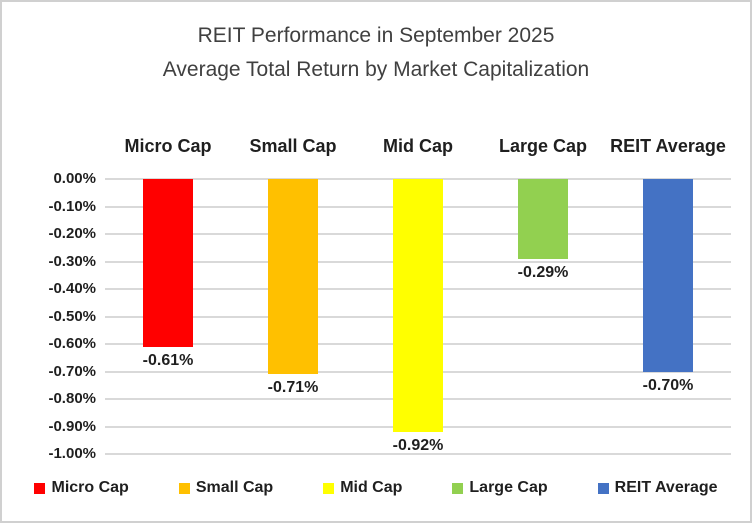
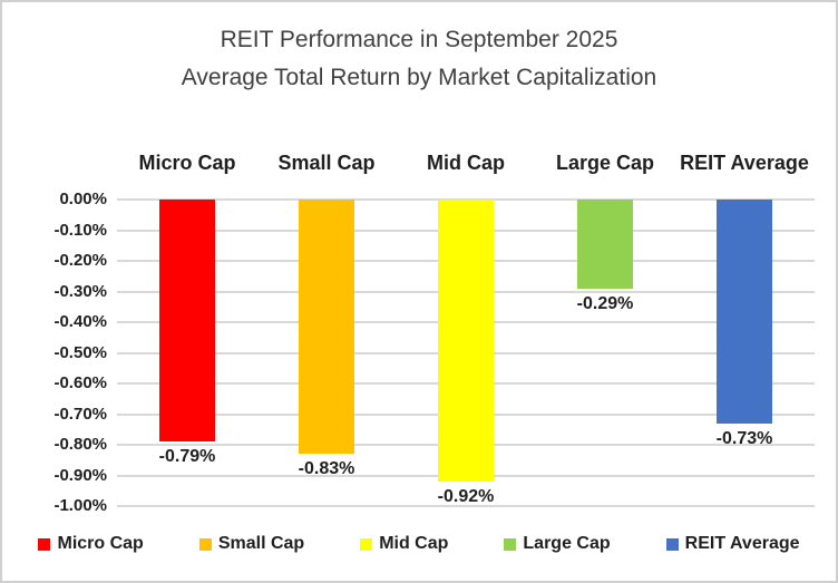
Micro Cap: -0.61% -> -0.79%
Small Cap: -0.71% -> -0.83%
REIT Average: -0.70% -> -0.73%
